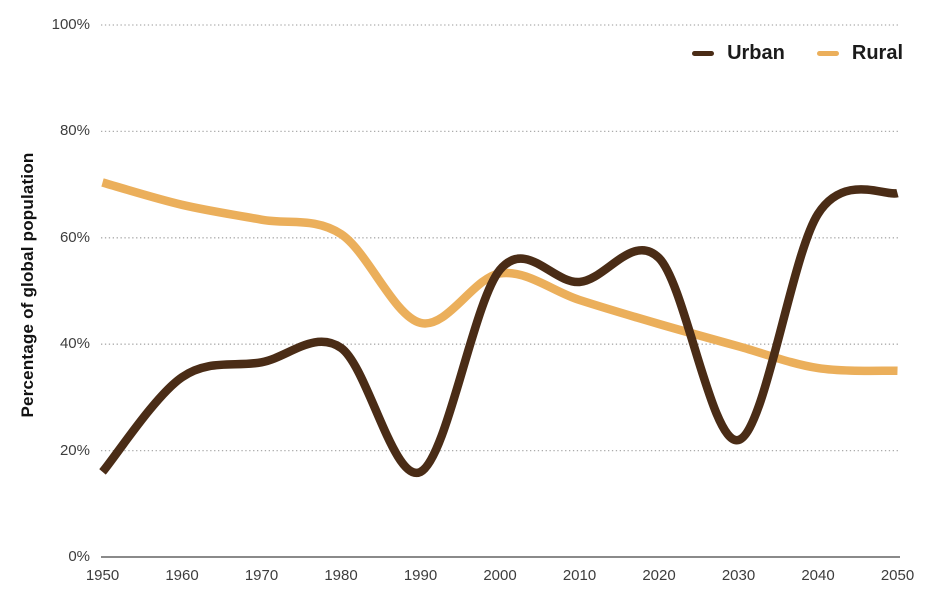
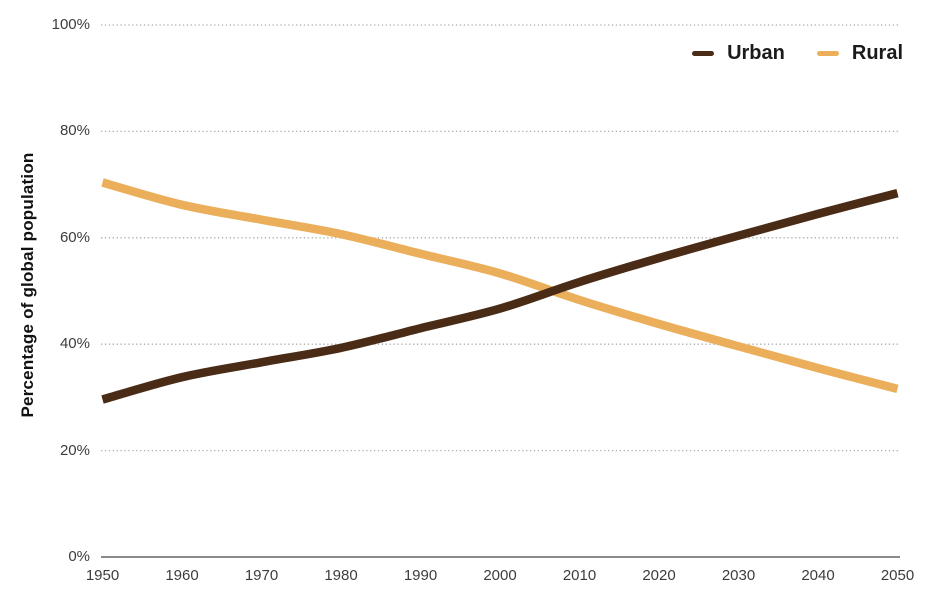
Urban/1950: 16% -> 30%
Urban/1990: 16% -> 43%
Rural/1990: 44% -> 57%
Urban/2000: 54% -> 47%
Urban/2030: 22% -> 60%
Rural/2050: 35% -> 32%
